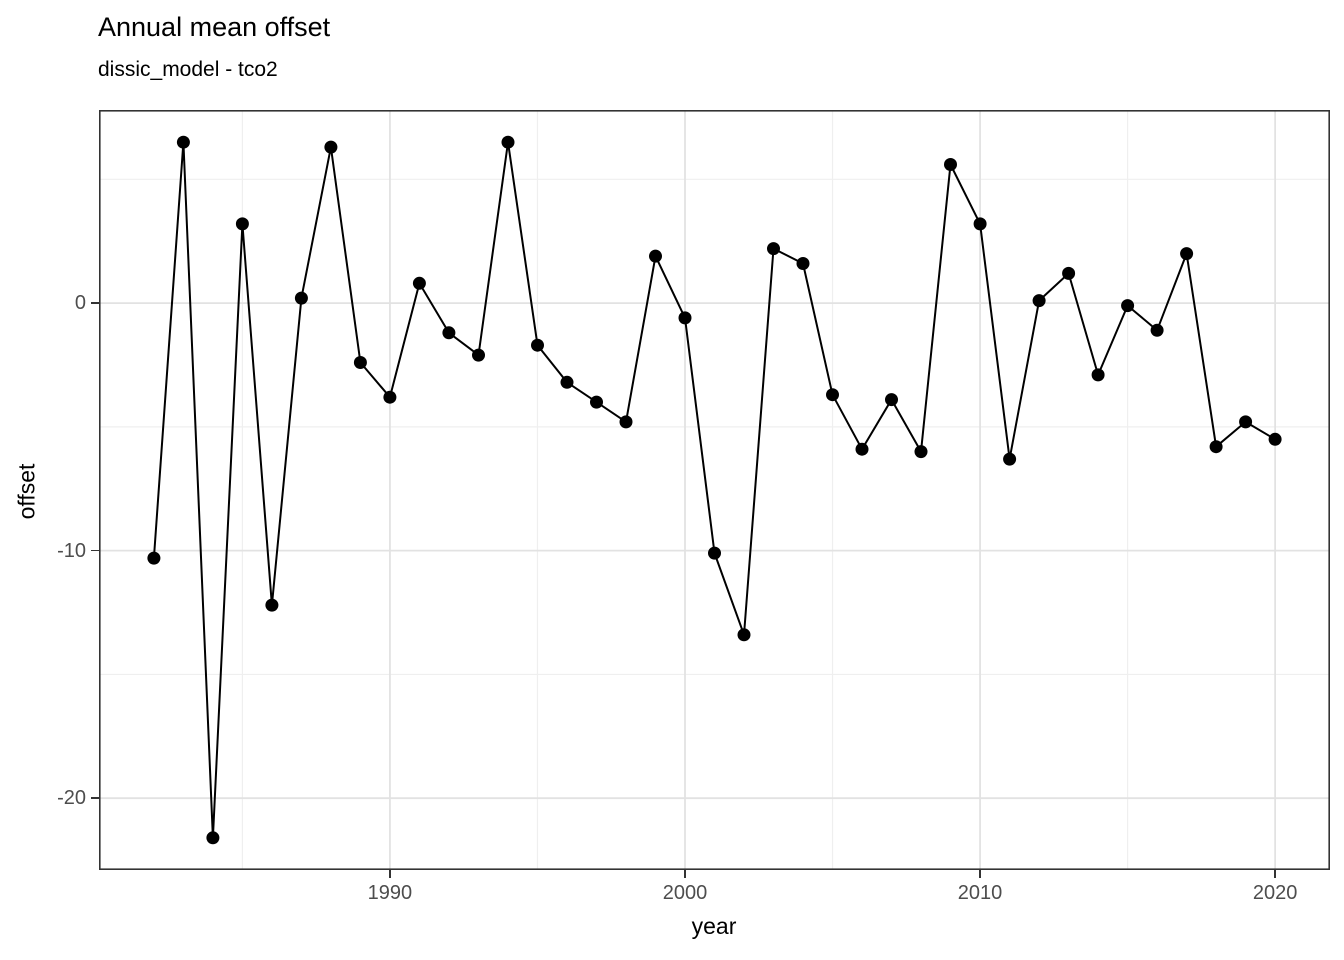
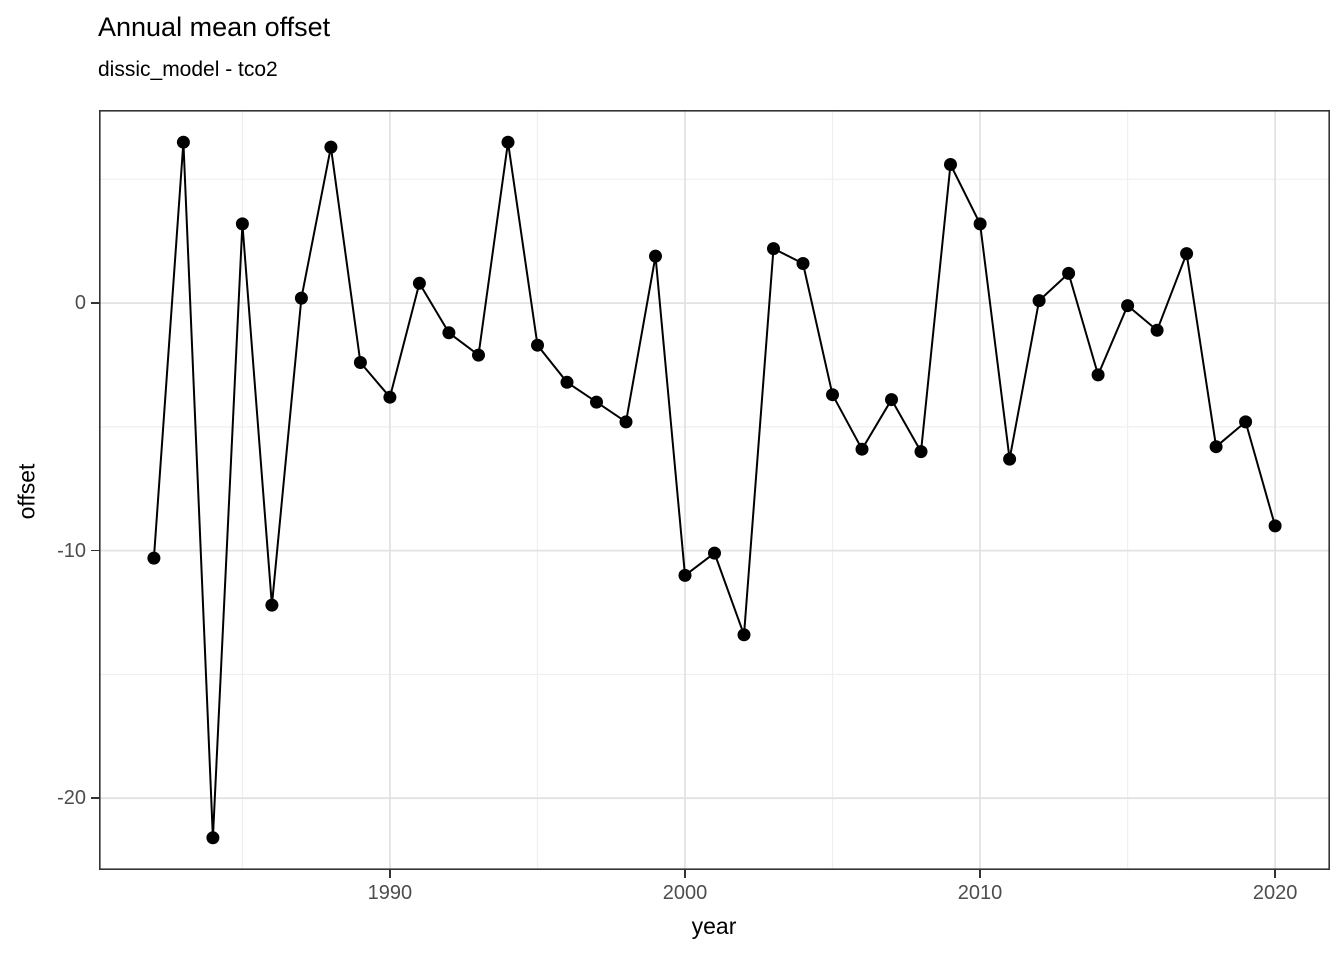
2000: -0.6 -> -11.0
2020: -5.5 -> -9.0
